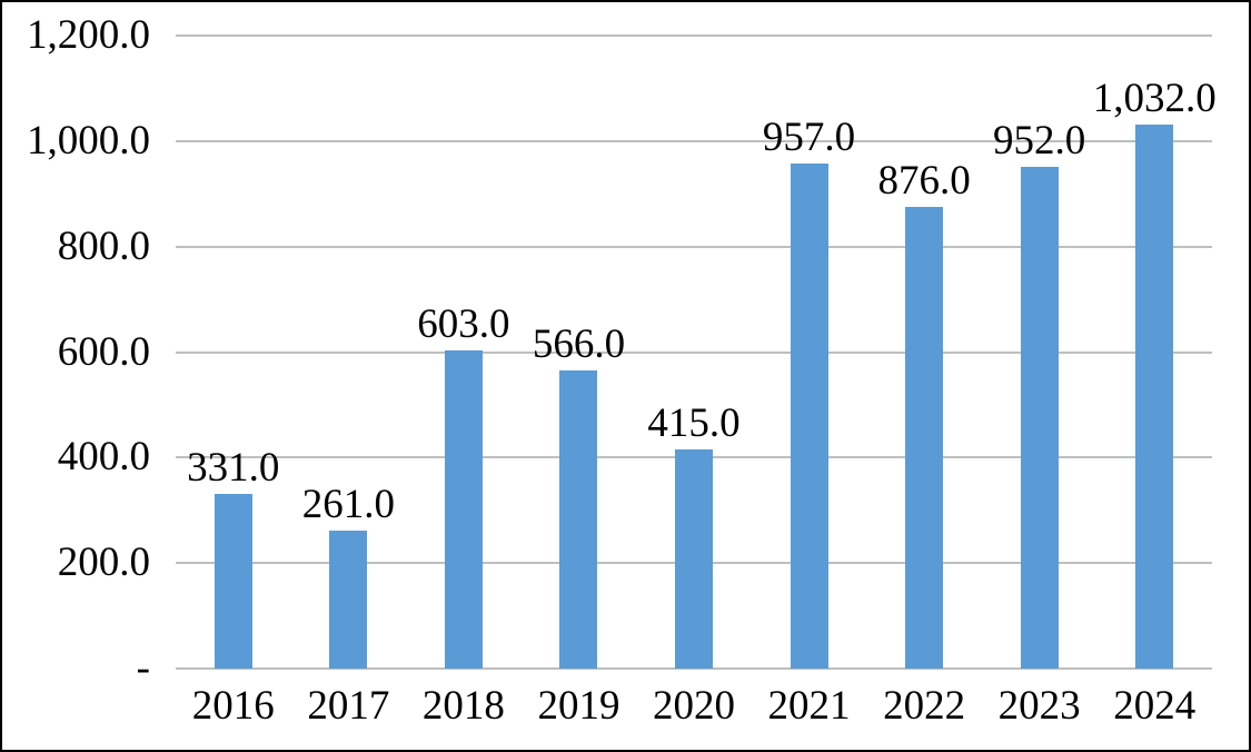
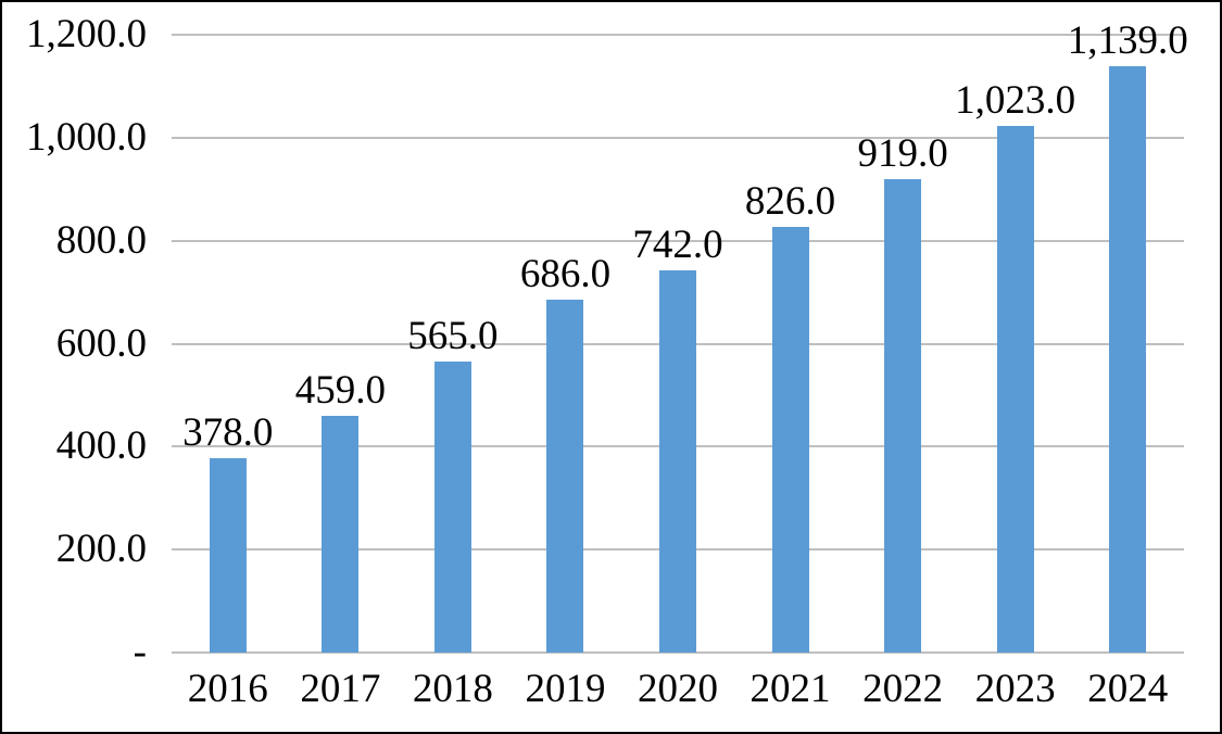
2016: 331.0 -> 378.0
2017: 261.0 -> 459.0
2018: 603.0 -> 565.0
2019: 566.0 -> 686.0
2020: 415.0 -> 742.0
2021: 957.0 -> 826.0
2022: 876.0 -> 919.0
2023: 952.0 -> 1,023.0
2024: 1,032.0 -> 1,139.0
